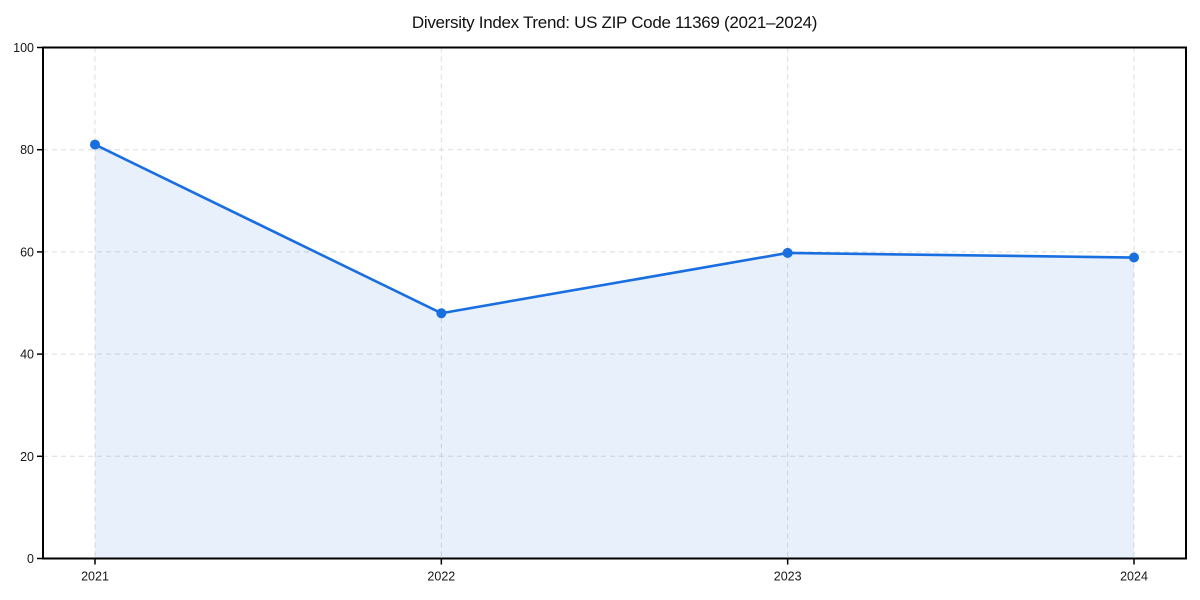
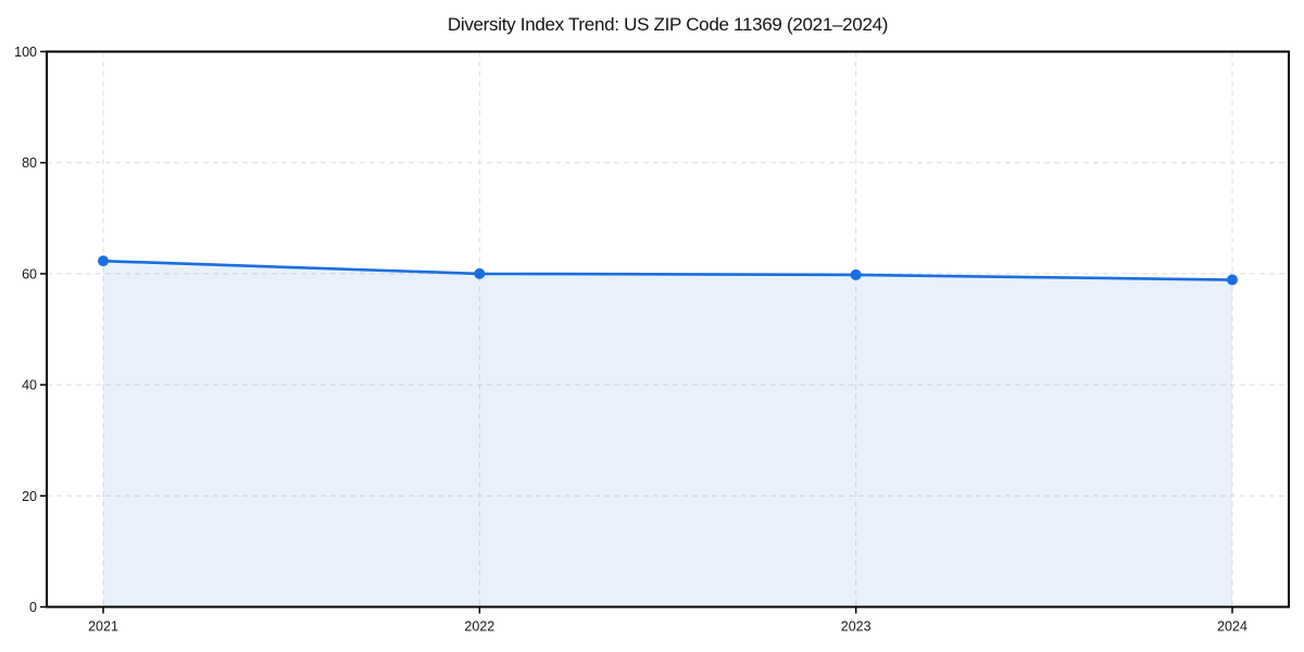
2021: 81 -> 62
2022: 48 -> 60
